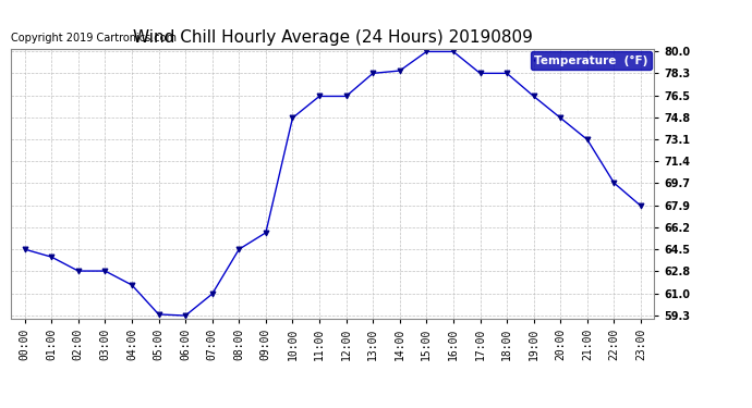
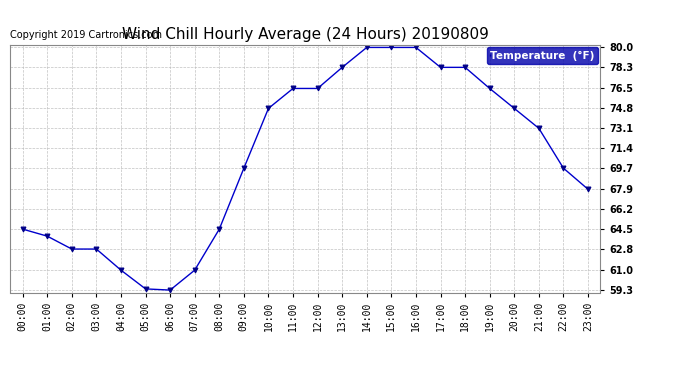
04:00: 61.7 -> 61.0
09:00: 65.8 -> 69.7
14:00: 78.5 -> 80.0
